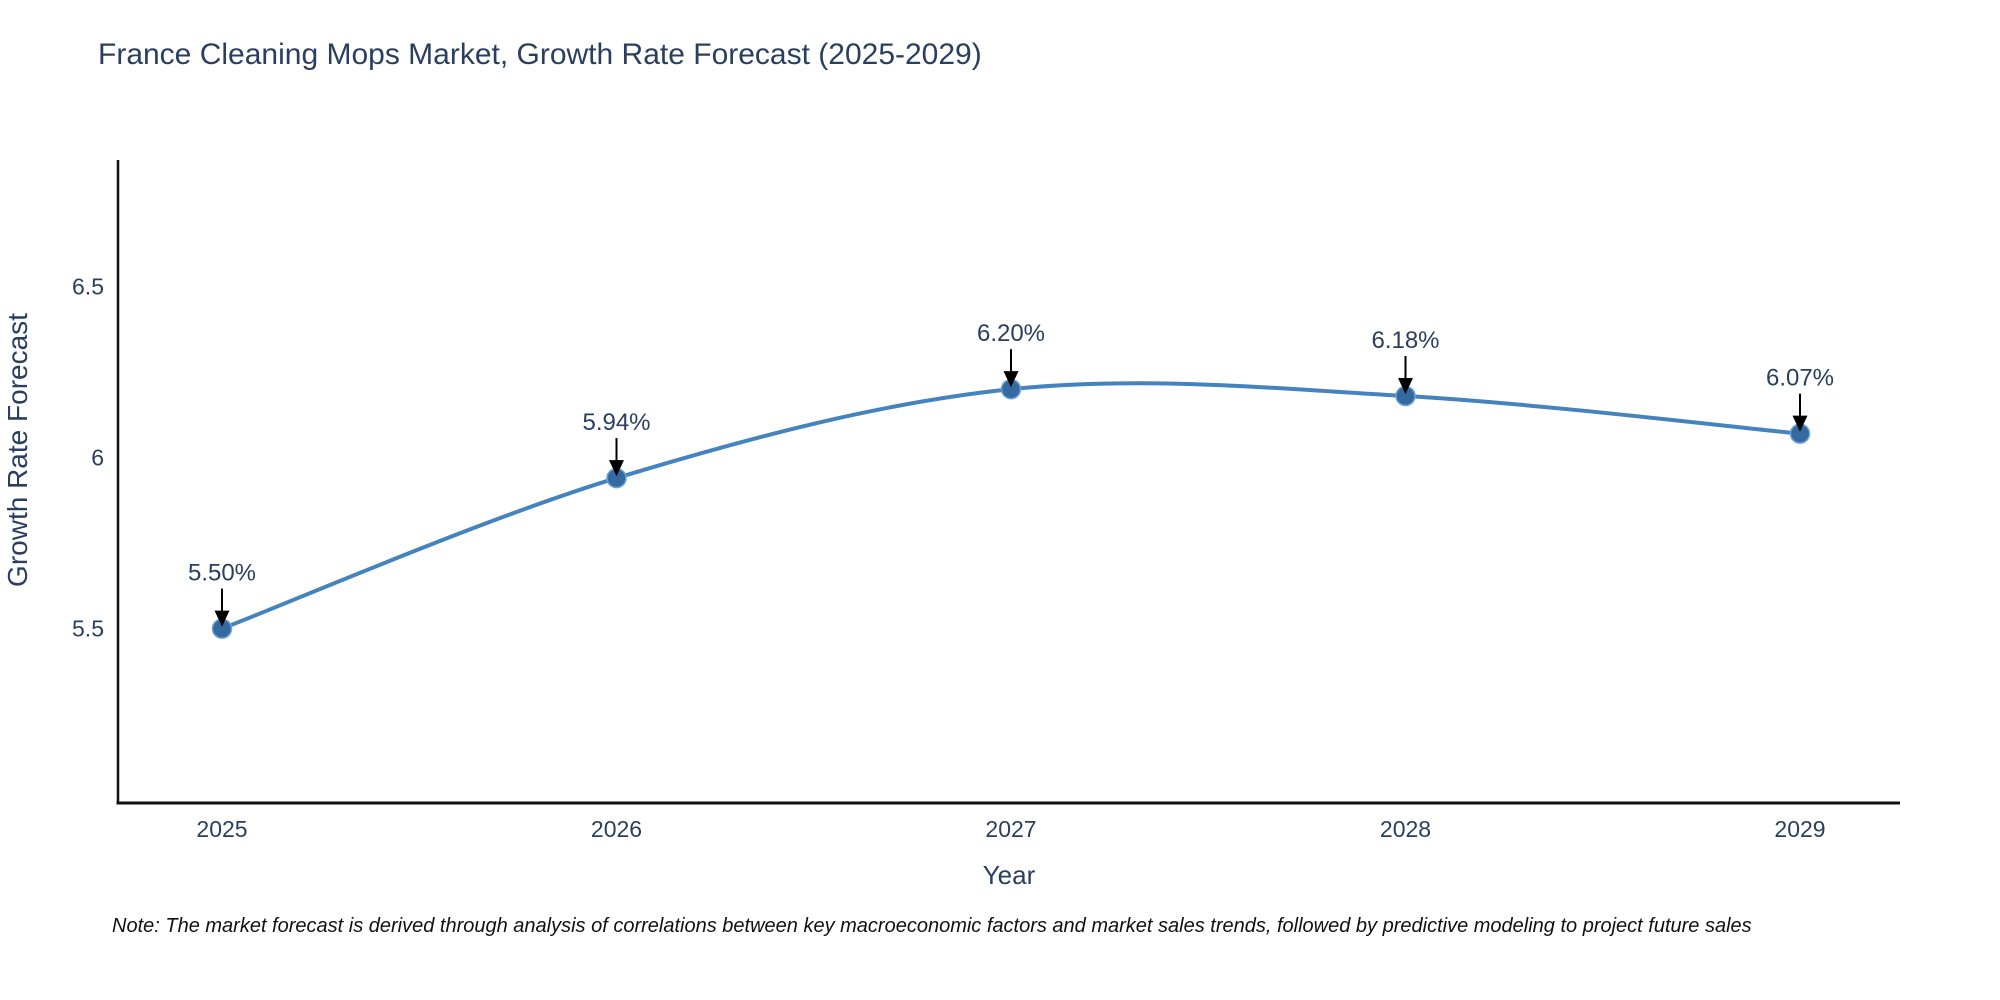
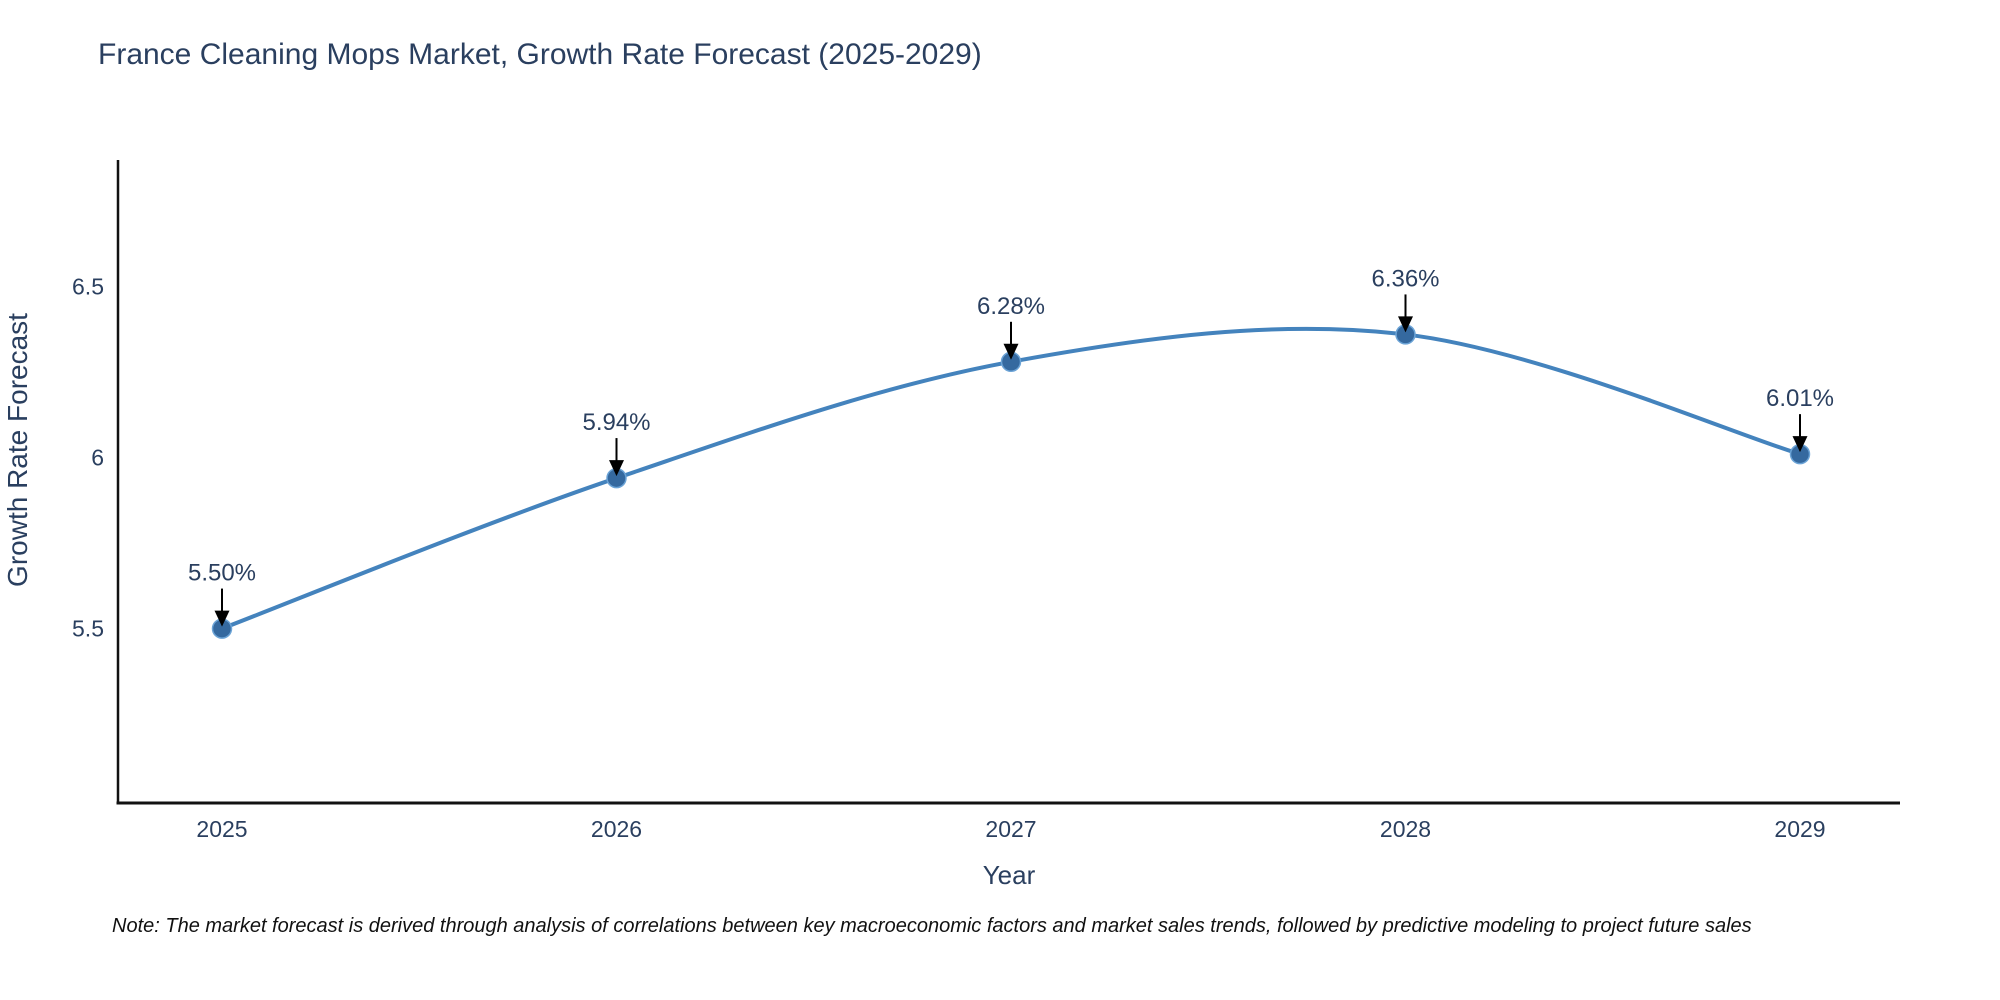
2027: 6.20% -> 6.28%
2028: 6.18% -> 6.36%
2029: 6.07% -> 6.01%
